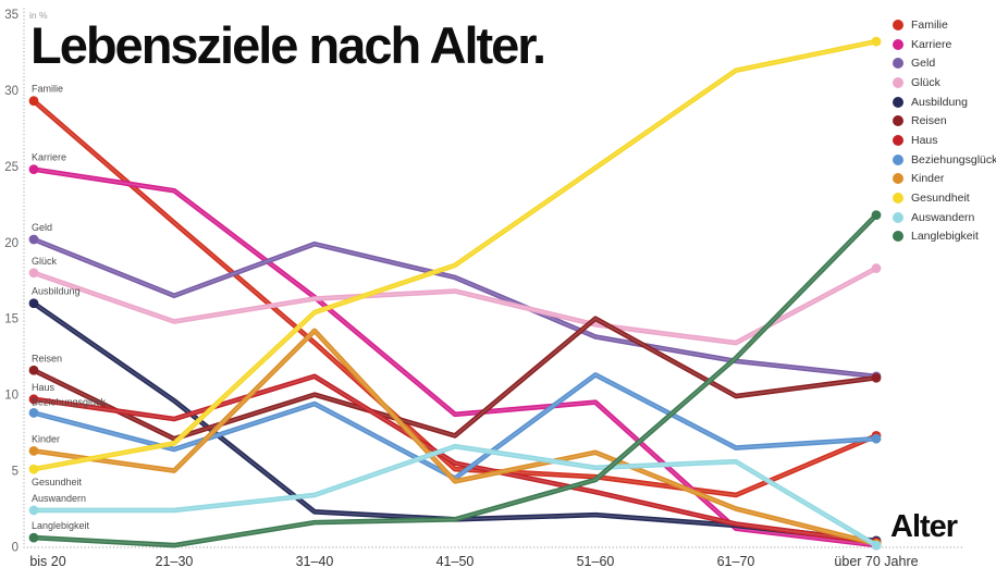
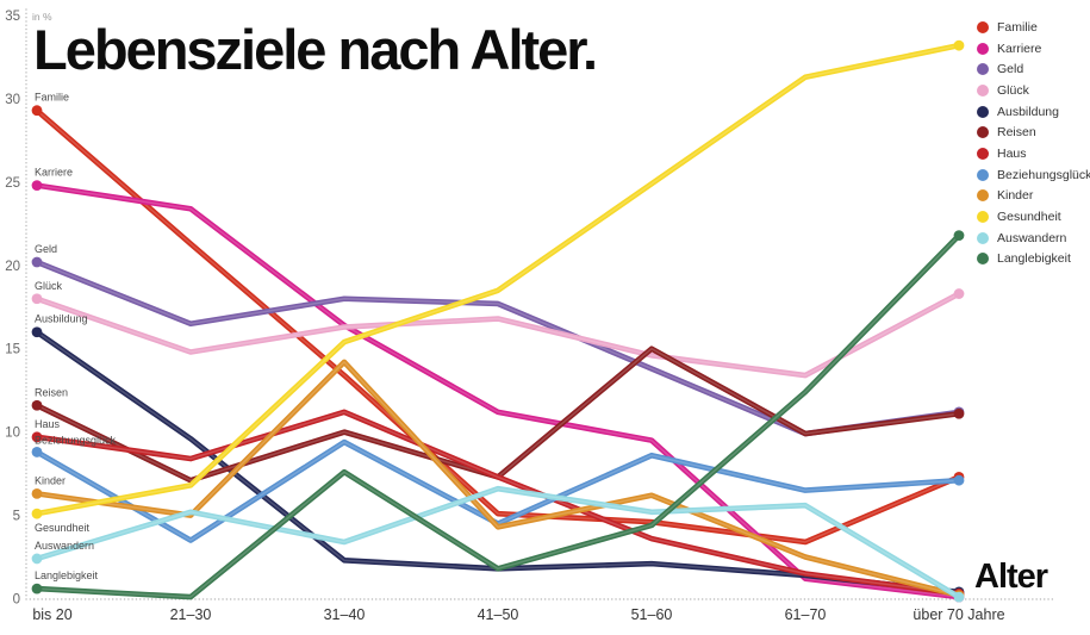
Beziehungsglück/21–30: 6.4 -> 3.5
Auswandern/21–30: 2.4 -> 5.2
Geld/31–40: 19.9 -> 18.0
Langlebigkeit/31–40: 1.6 -> 7.6
Karriere/41–50: 8.7 -> 11.2
Haus/41–50: 5.5 -> 7.3
Beziehungsglück/51–60: 11.3 -> 8.6
Geld/61–70: 12.2 -> 9.9
